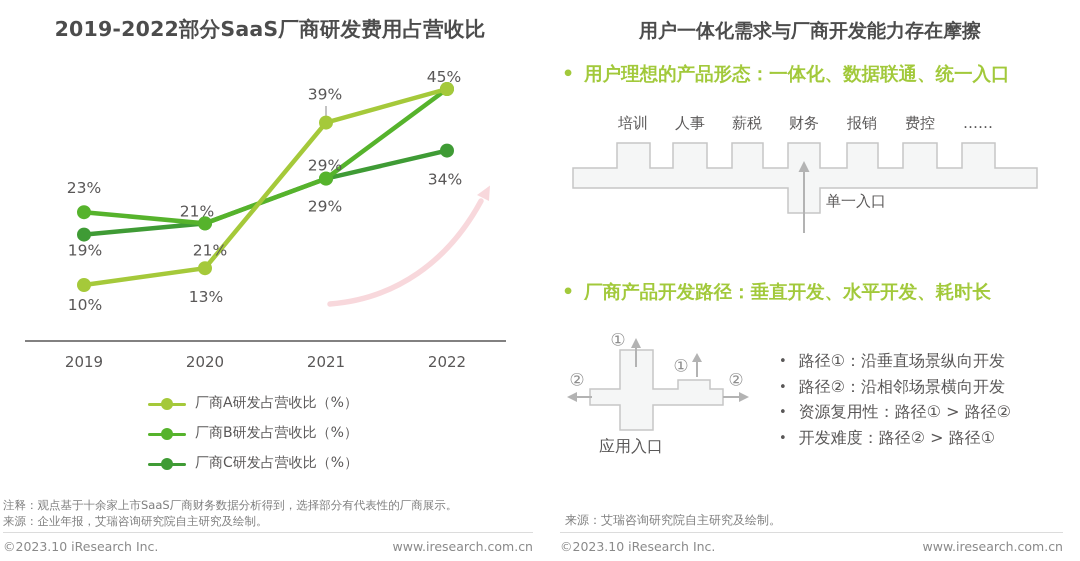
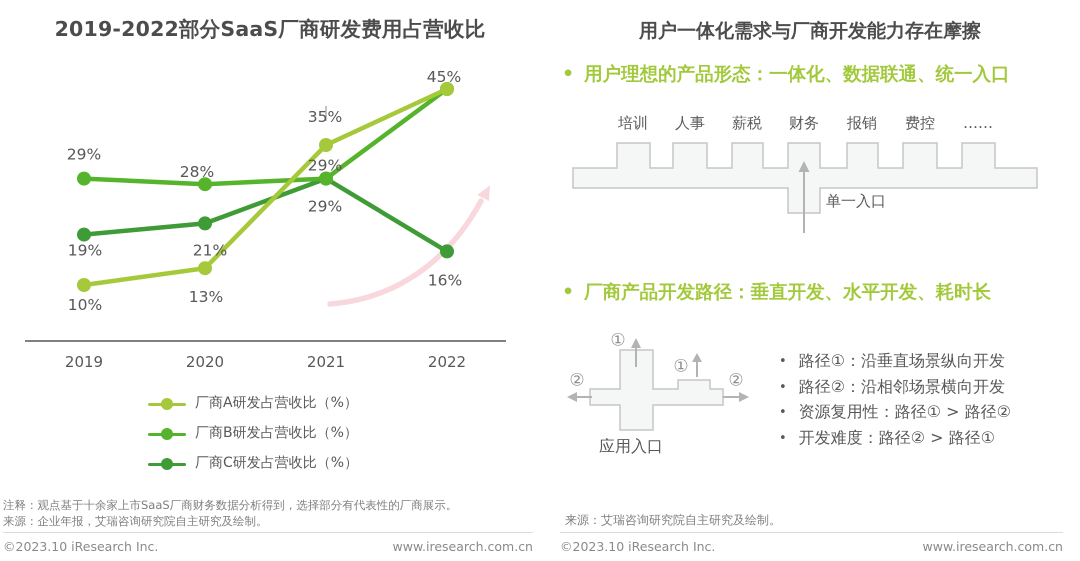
厂商B研发占营收比（%）/2019: 23% -> 29%
厂商B研发占营收比（%）/2020: 21% -> 28%
厂商A研发占营收比（%）/2021: 39% -> 35%
厂商C研发占营收比（%）/2022: 34% -> 16%
